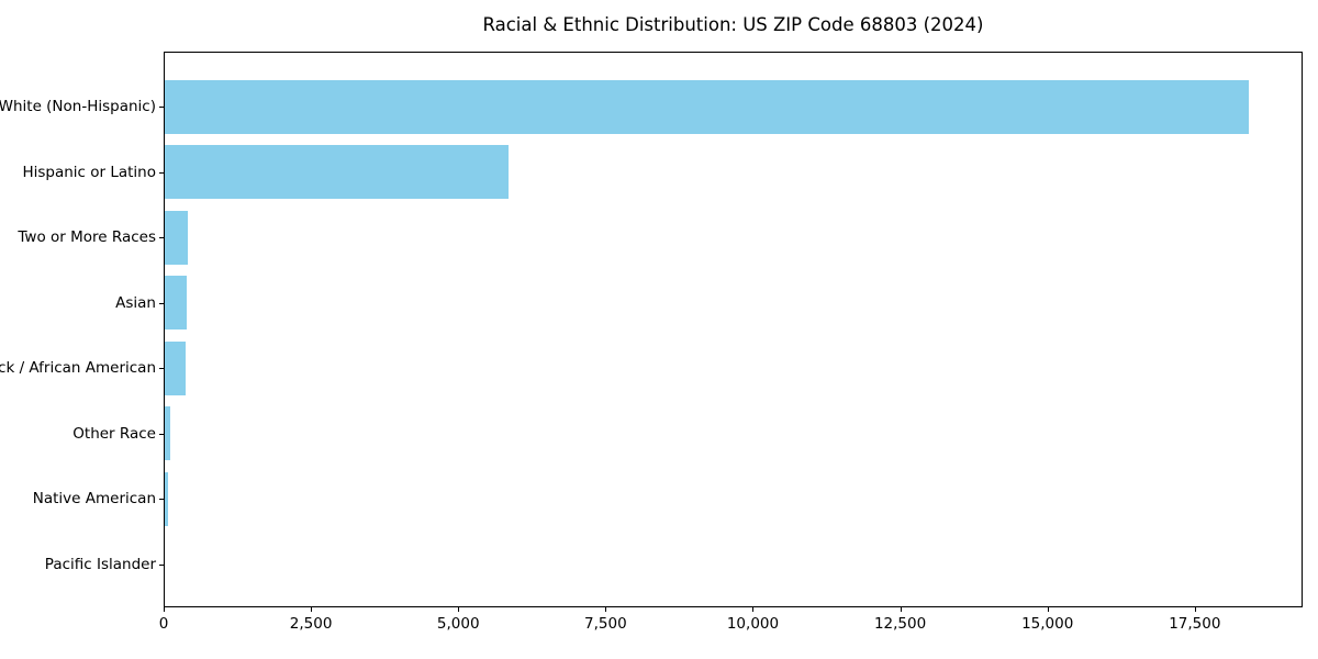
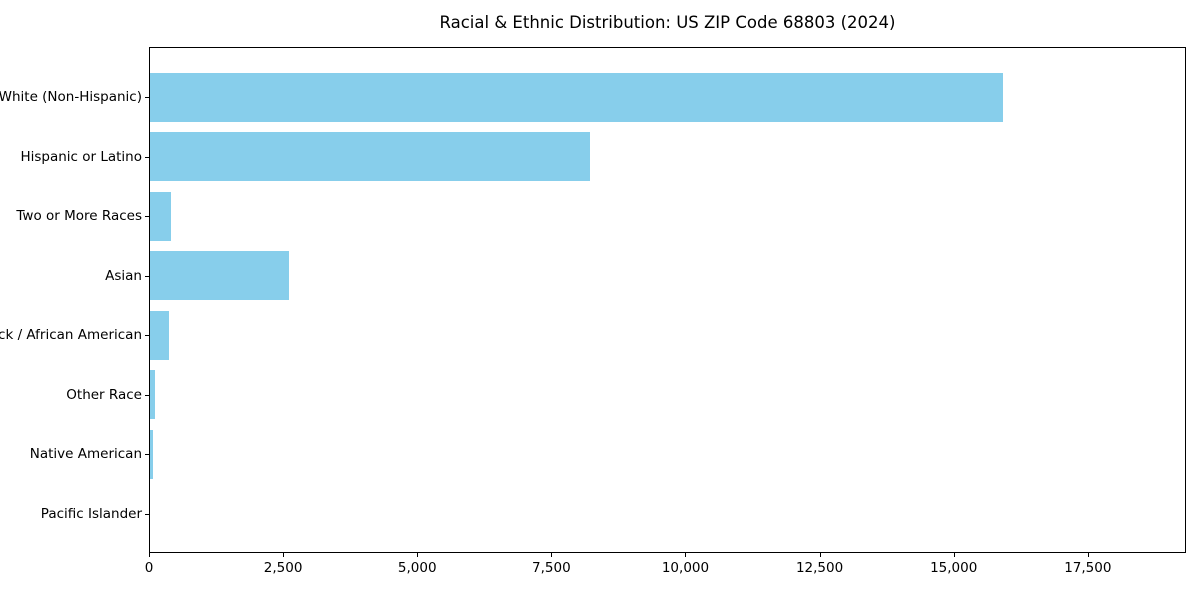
White (Non-Hispanic): 18400 -> 15900
Hispanic or Latino: 5800 -> 8200
Asian: 400 -> 2600
